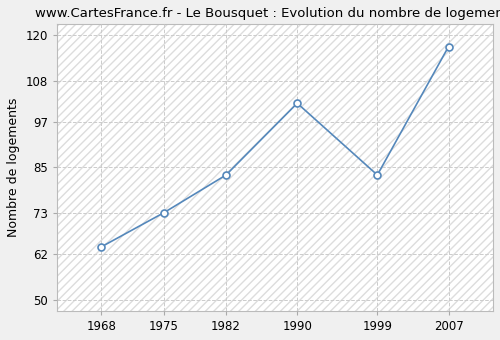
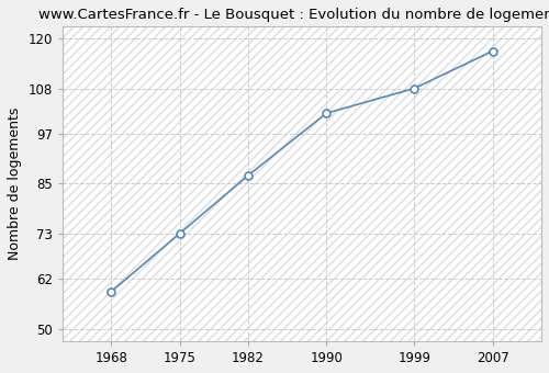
1968: 64 -> 59
1982: 83 -> 87
1999: 83 -> 108
